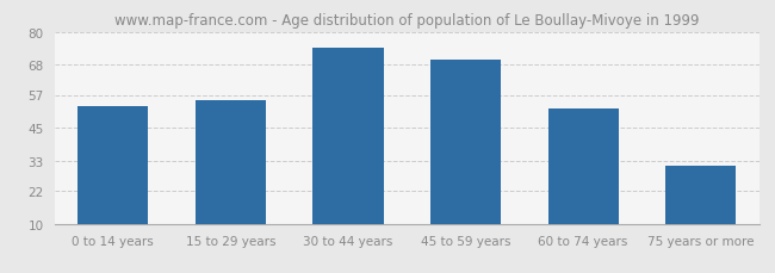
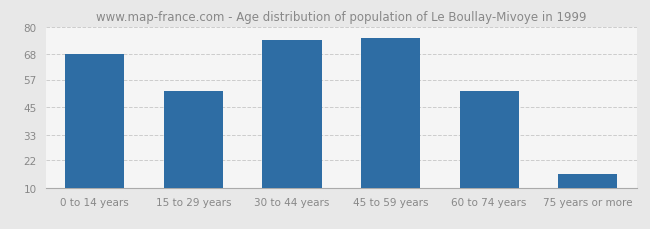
0 to 14 years: 53 -> 68
15 to 29 years: 55 -> 52
45 to 59 years: 70 -> 75
75 years or more: 31 -> 16
